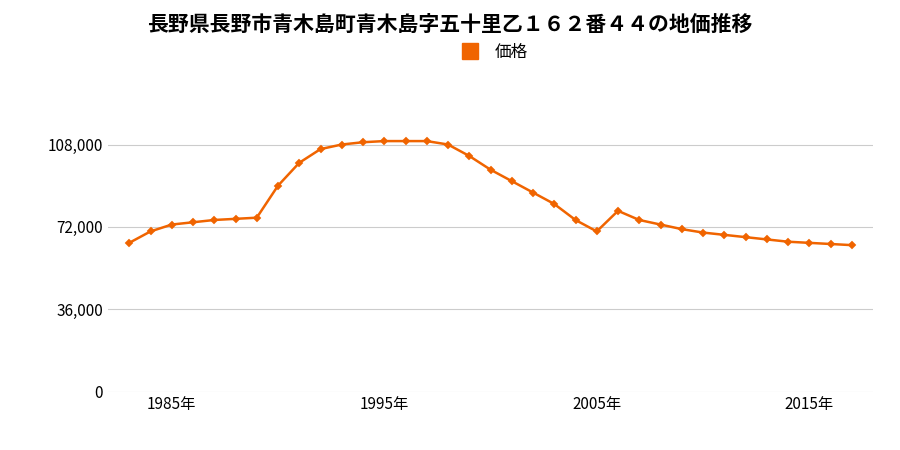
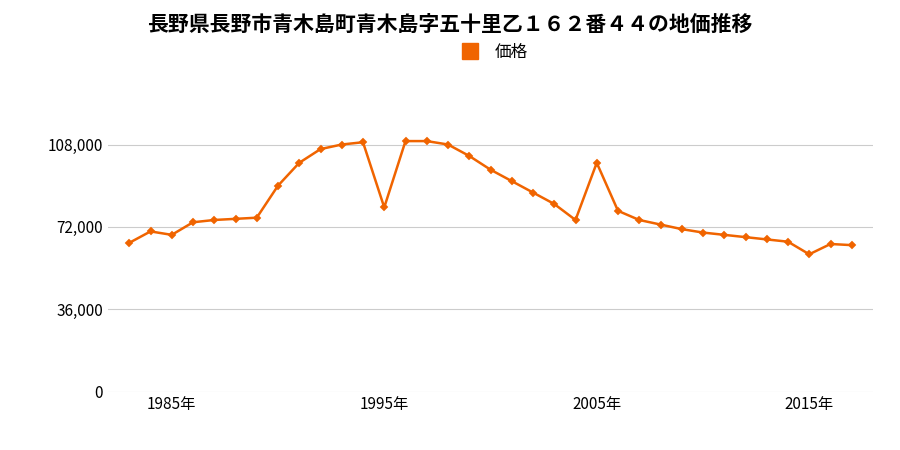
1985年: 73,000 -> 68,500
1995年: 109,500 -> 80,500
2005年: 70,000 -> 100,000
2015年: 65,000 -> 60,000
